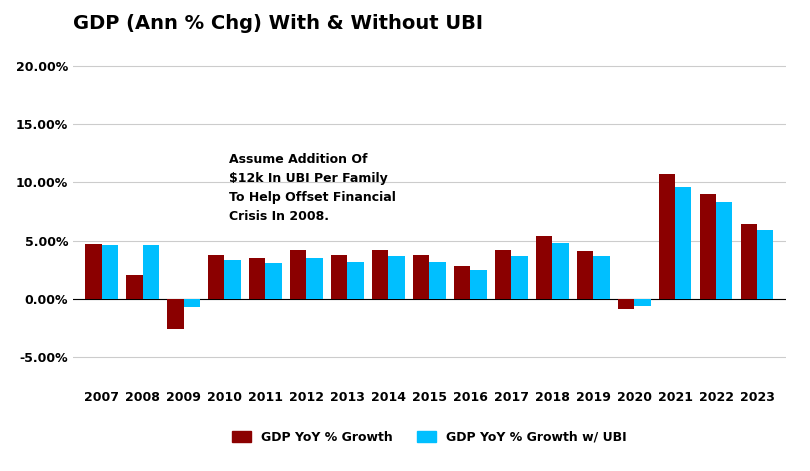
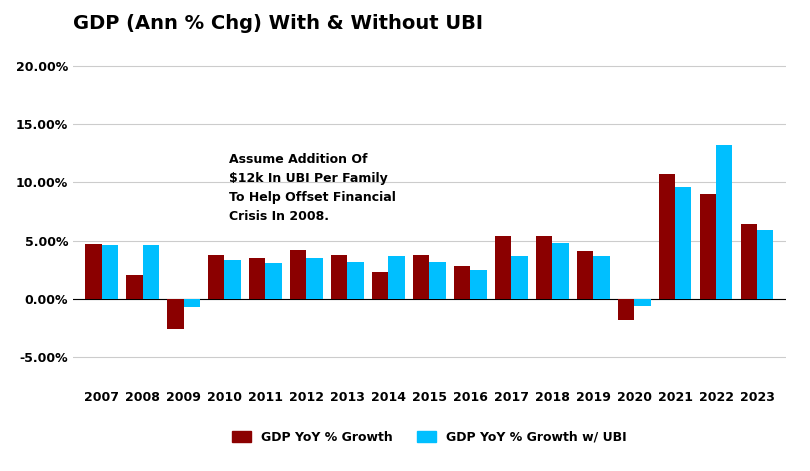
GDP YoY % Growth/2014: 4.2% -> 2.3%
GDP YoY % Growth/2017: 4.2% -> 5.4%
GDP YoY % Growth/2020: -0.9% -> -1.8%
GDP YoY % Growth w/ UBI/2022: 8.3% -> 13.2%
